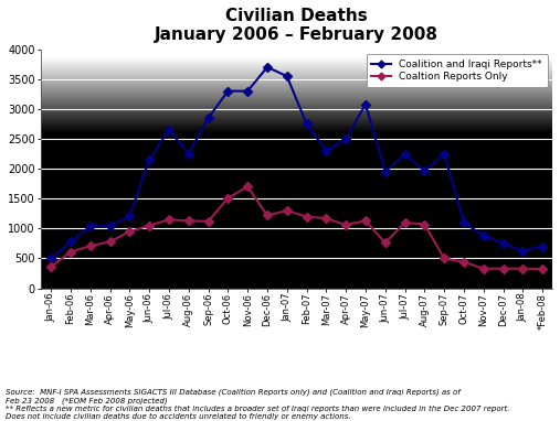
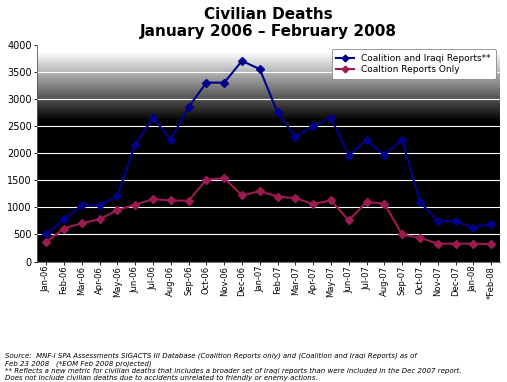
Coaltion Reports Only/Nov-06: 1700 -> 1540
Coalition and Iraqi Reports**/May-07: 3080 -> 2650
Coalition and Iraqi Reports**/Nov-07: 880 -> 750
